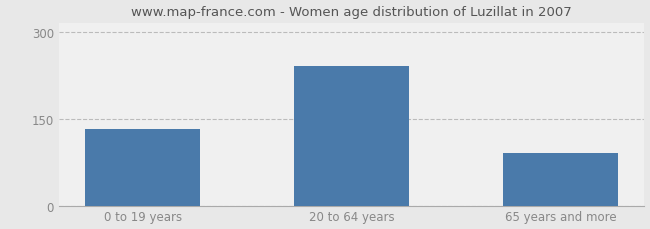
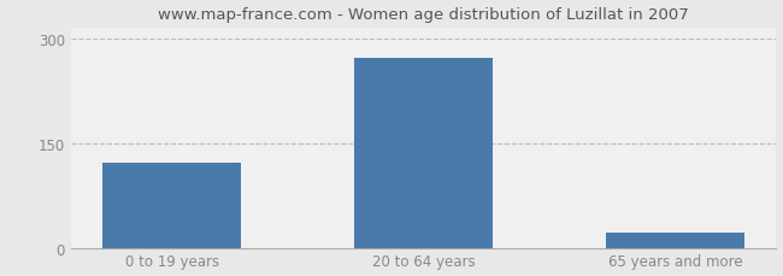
0 to 19 years: 132 -> 122
20 to 64 years: 240 -> 272
65 years and more: 90 -> 22
